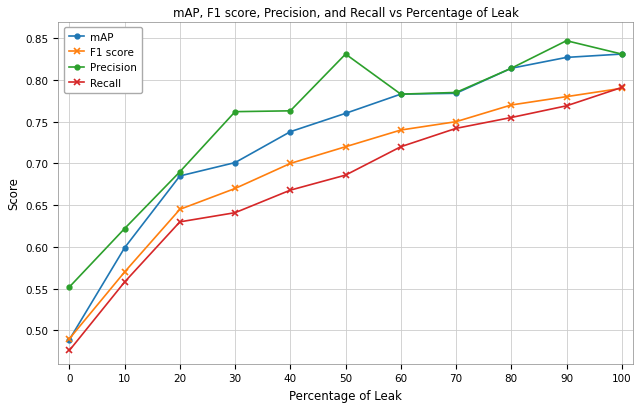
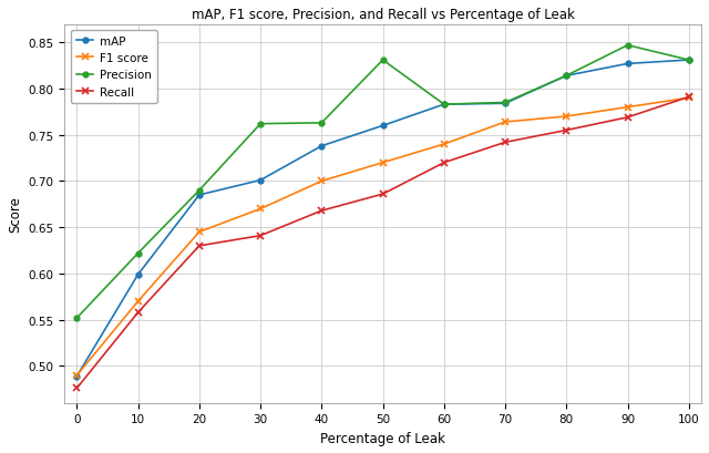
F1 score/70: 0.750 -> 0.764
